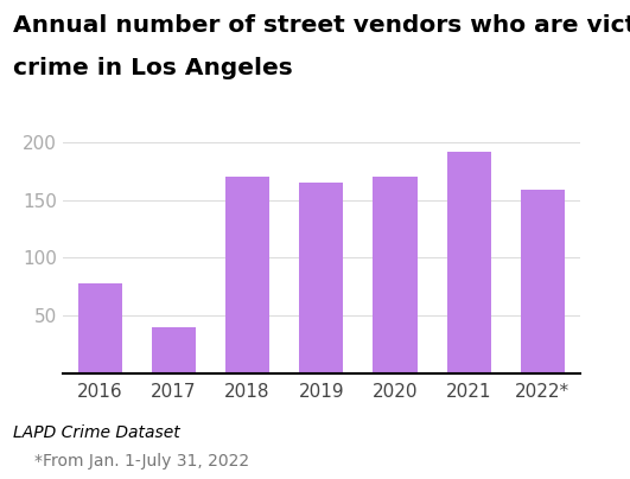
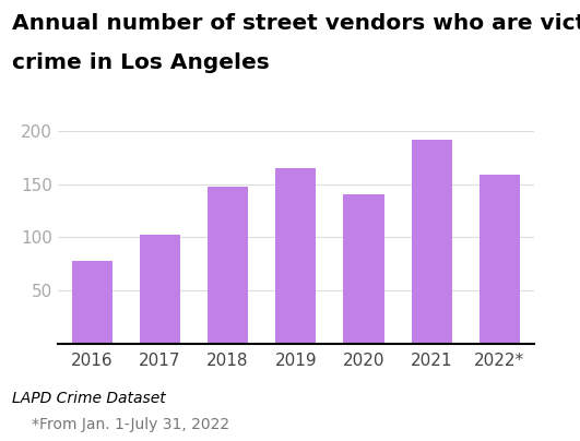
2017: 40 -> 102
2018: 170 -> 147
2020: 170 -> 140
